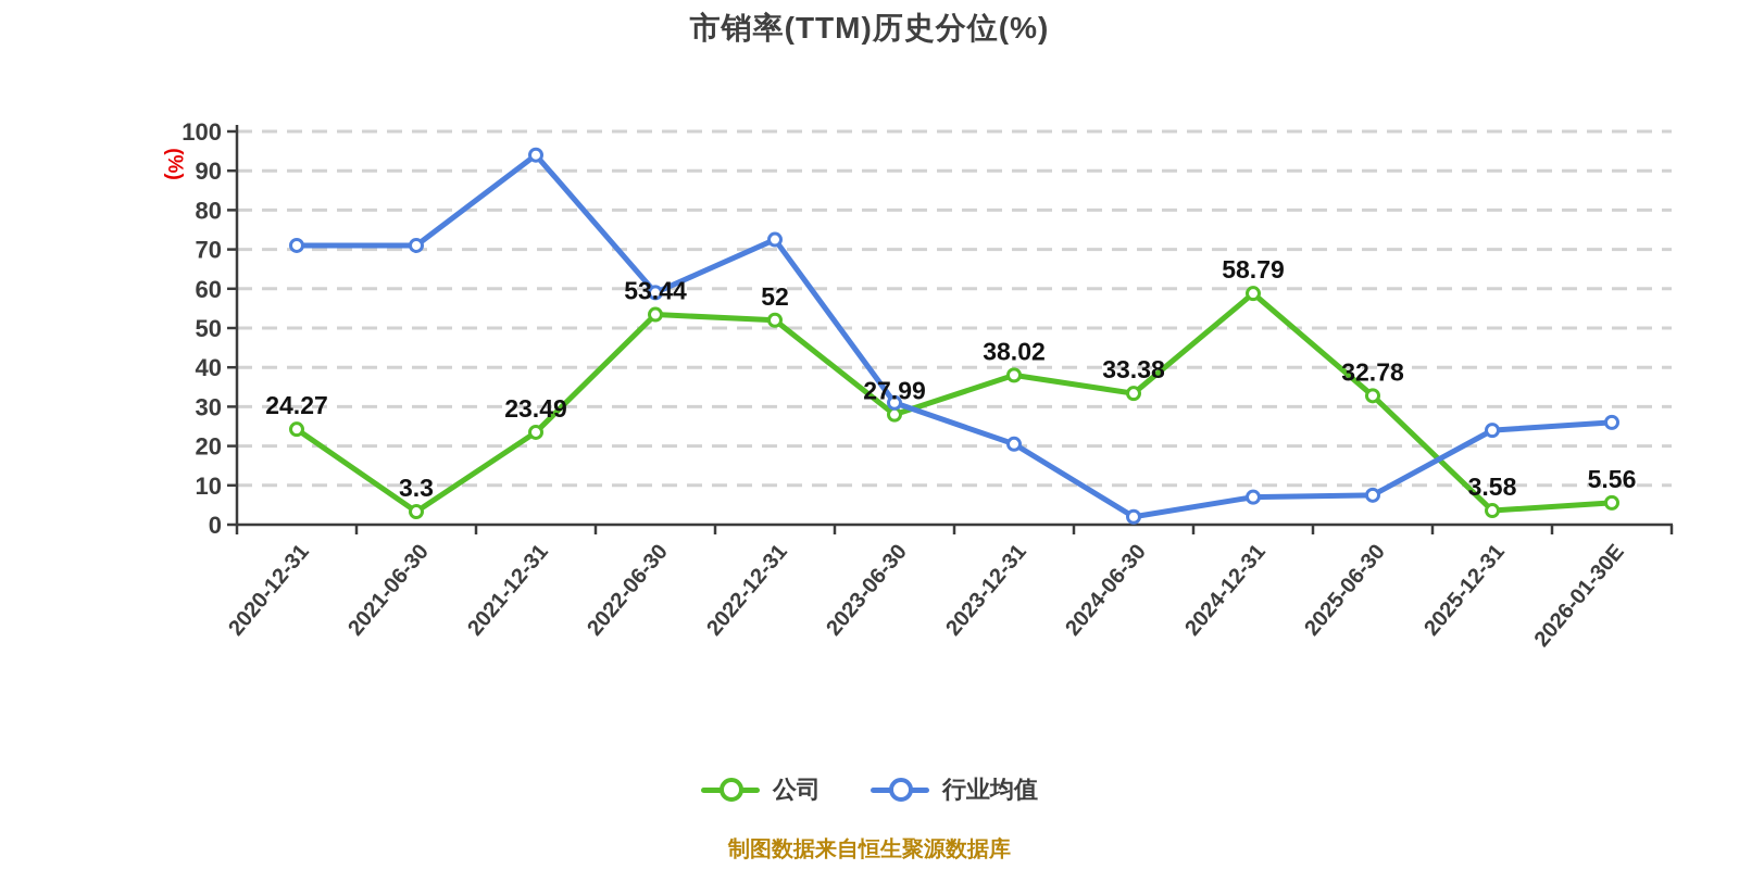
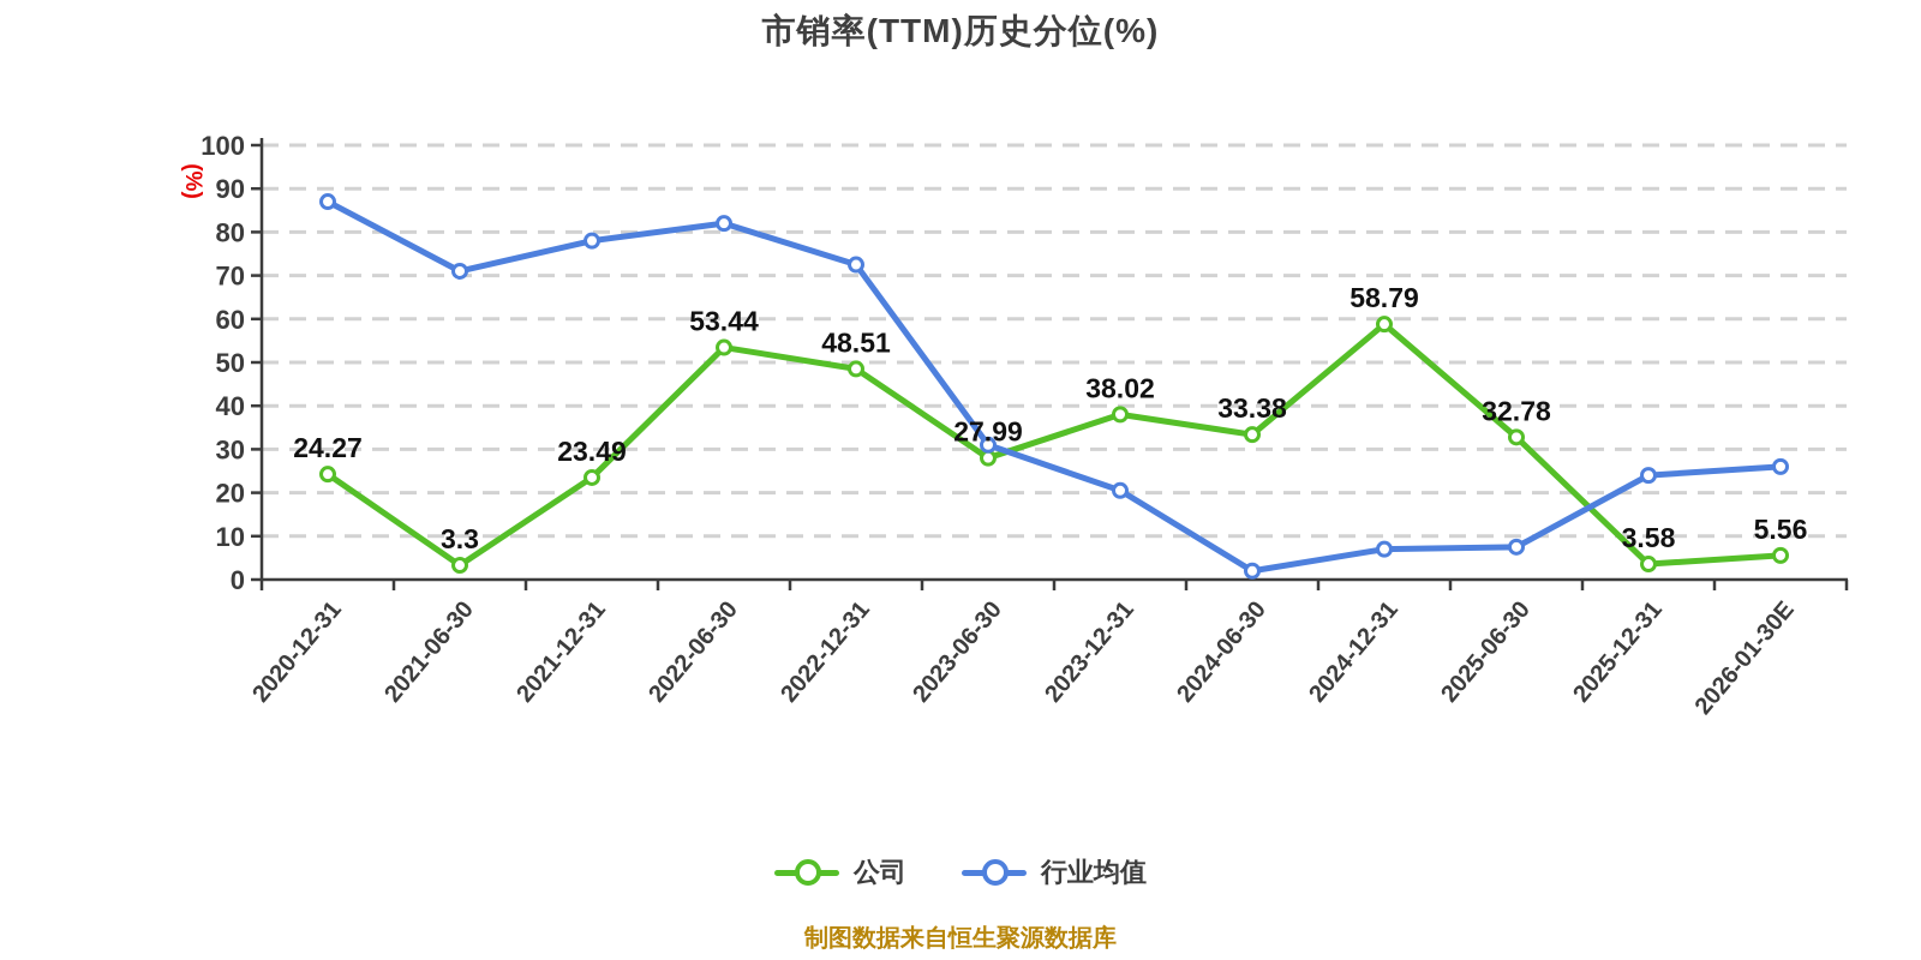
行业均值/2020-12-31: 71 -> 87
行业均值/2021-12-31: 94 -> 78
行业均值/2022-06-30: 59 -> 82
公司/2022-12-31: 52 -> 48.51
